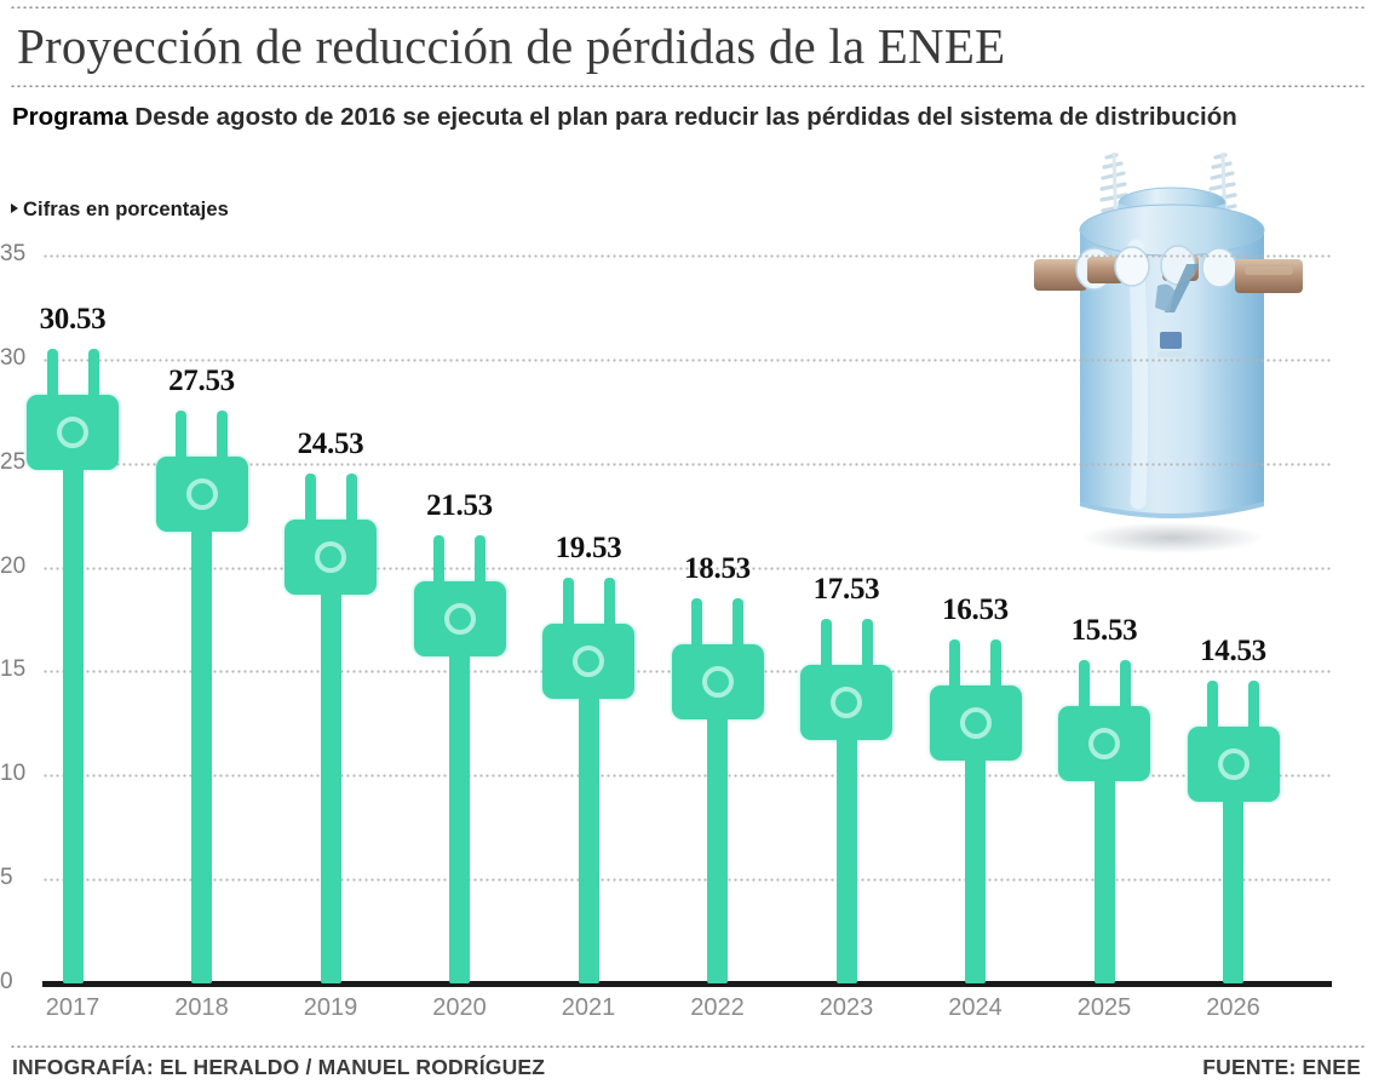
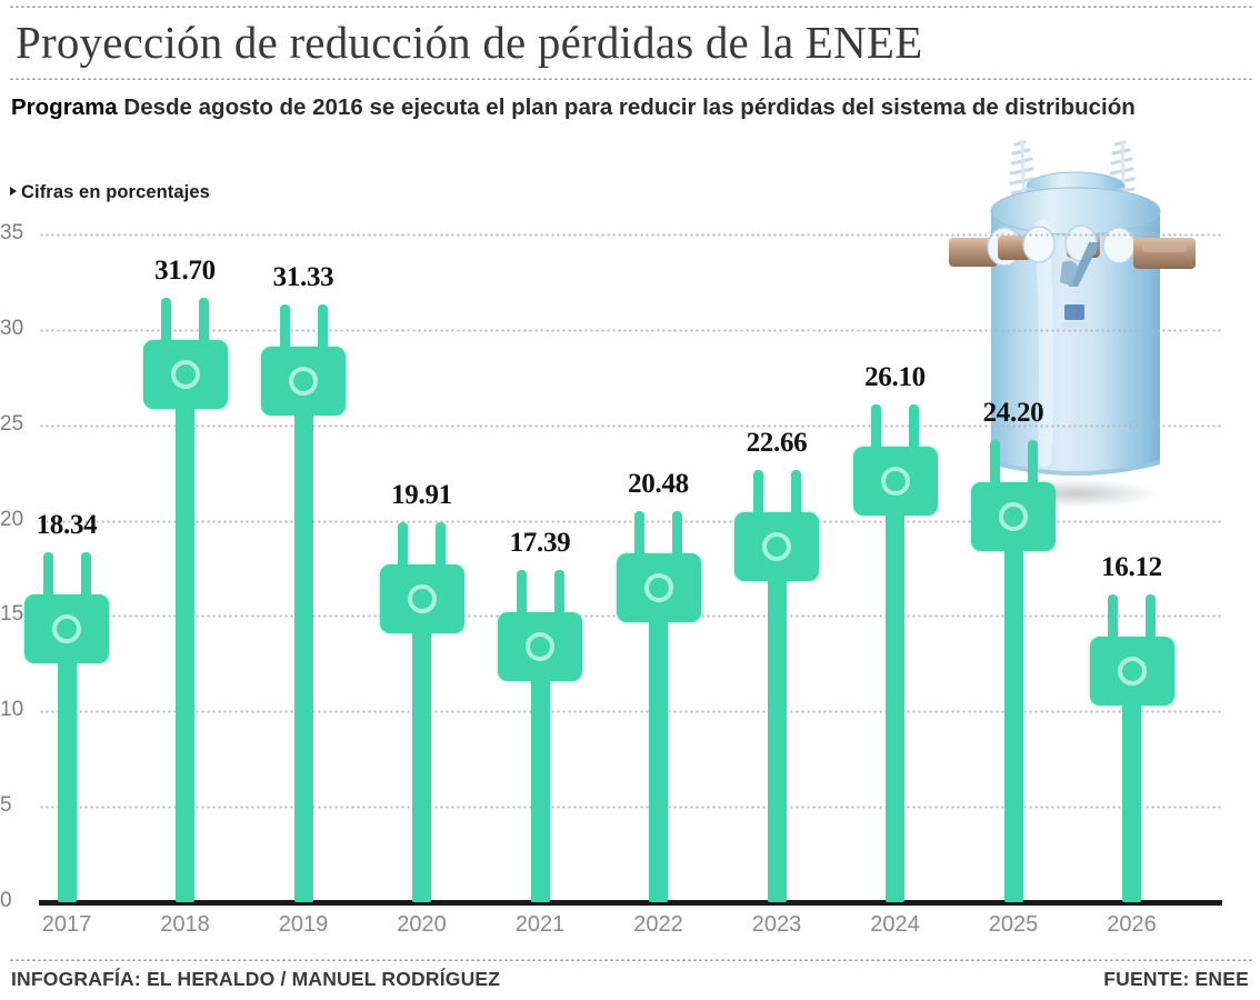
2017: 30.53 -> 18.34
2018: 27.53 -> 31.70
2019: 24.53 -> 31.33
2020: 21.53 -> 19.91
2021: 19.53 -> 17.39
2022: 18.53 -> 20.48
2023: 17.53 -> 22.66
2024: 16.53 -> 26.10
2025: 15.53 -> 24.20
2026: 14.53 -> 16.12
